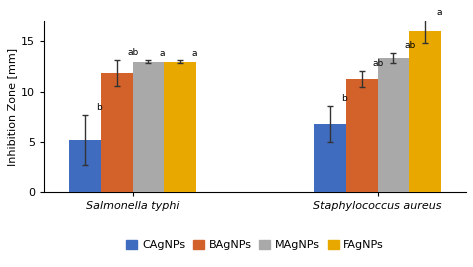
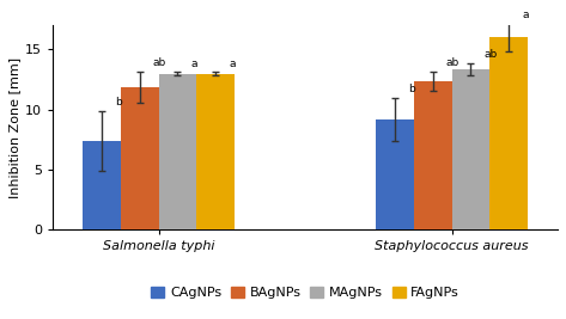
CAgNPs/Salmonella typhi: 5.2 -> 7.4
CAgNPs/Staphylococcus aureus: 6.8 -> 9.2
BAgNPs/Staphylococcus aureus: 11.3 -> 12.4
